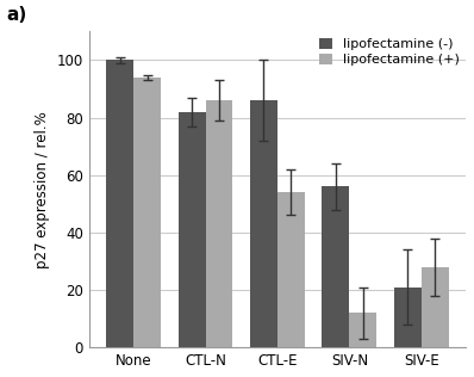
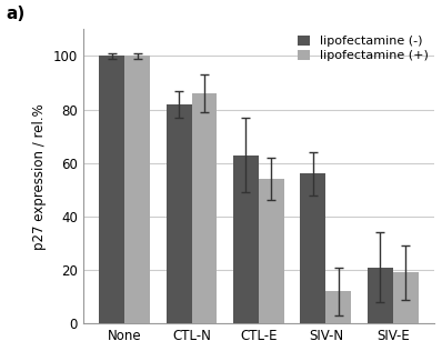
lipofectamine (+)/None: 94 -> 100
lipofectamine (-)/CTL-E: 86 -> 63
lipofectamine (+)/SIV-E: 28 -> 19
